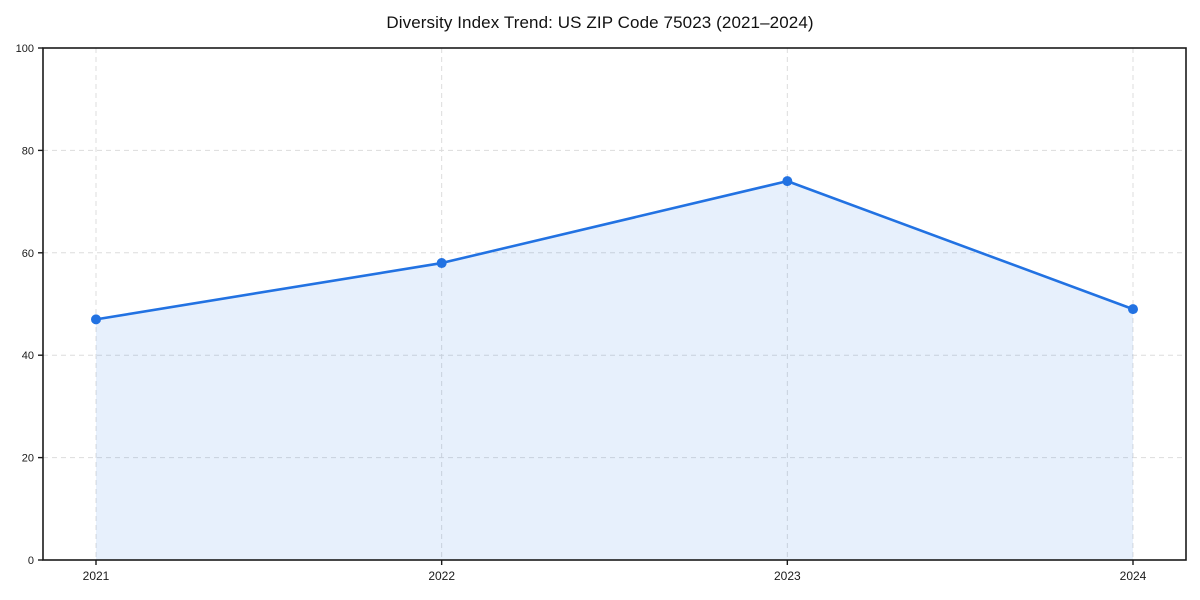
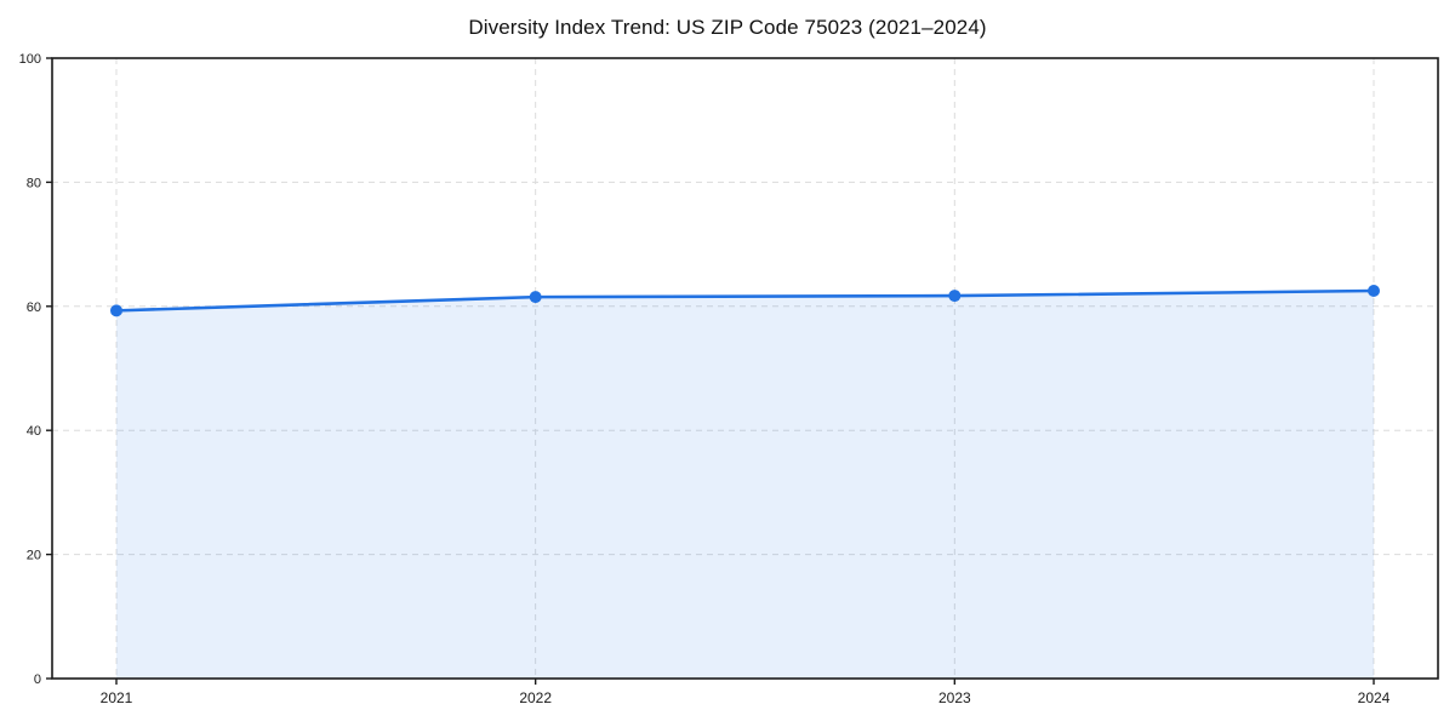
2021: 47 -> 59
2022: 58 -> 62
2023: 74 -> 62
2024: 49 -> 62
